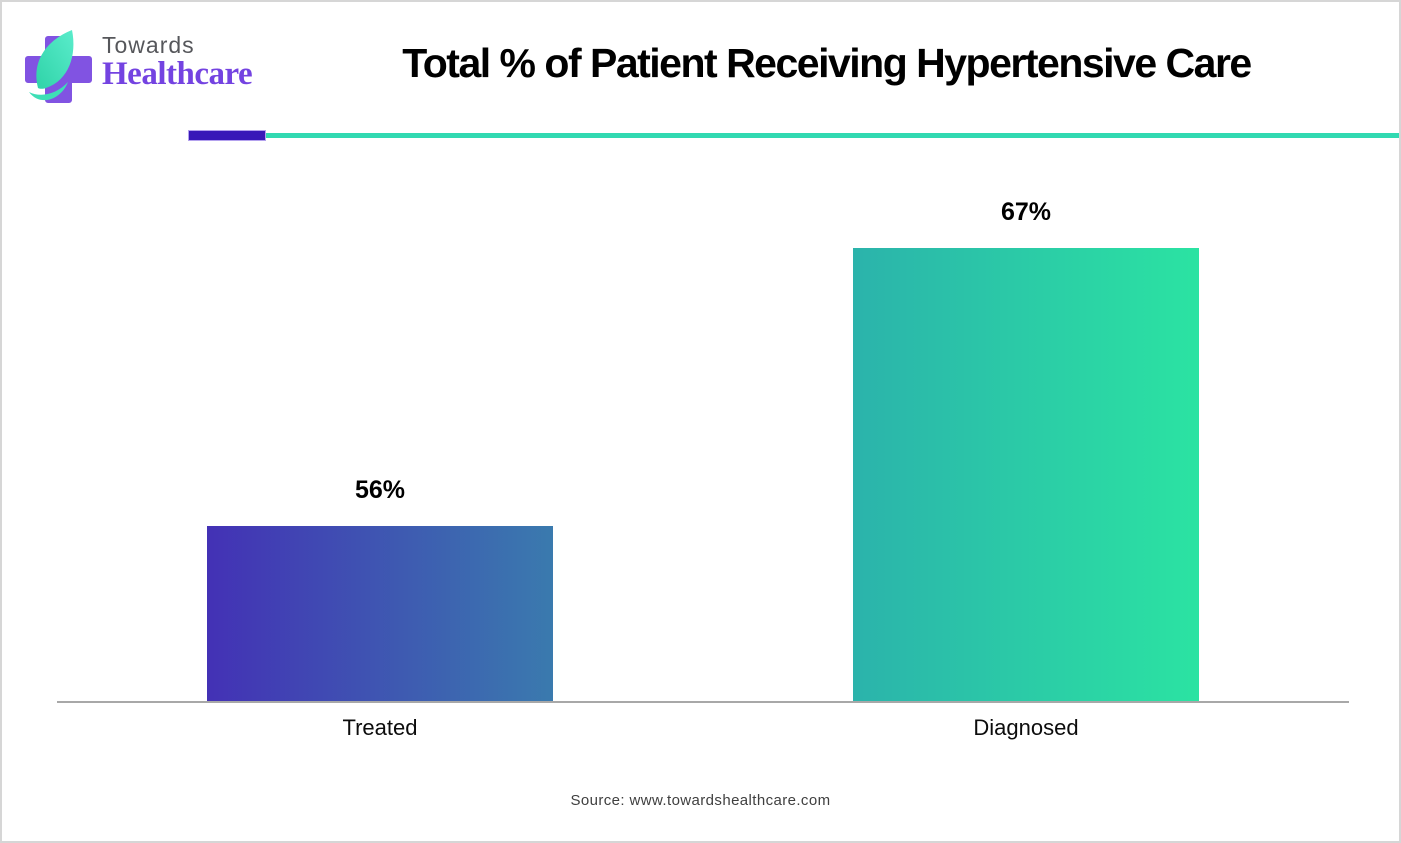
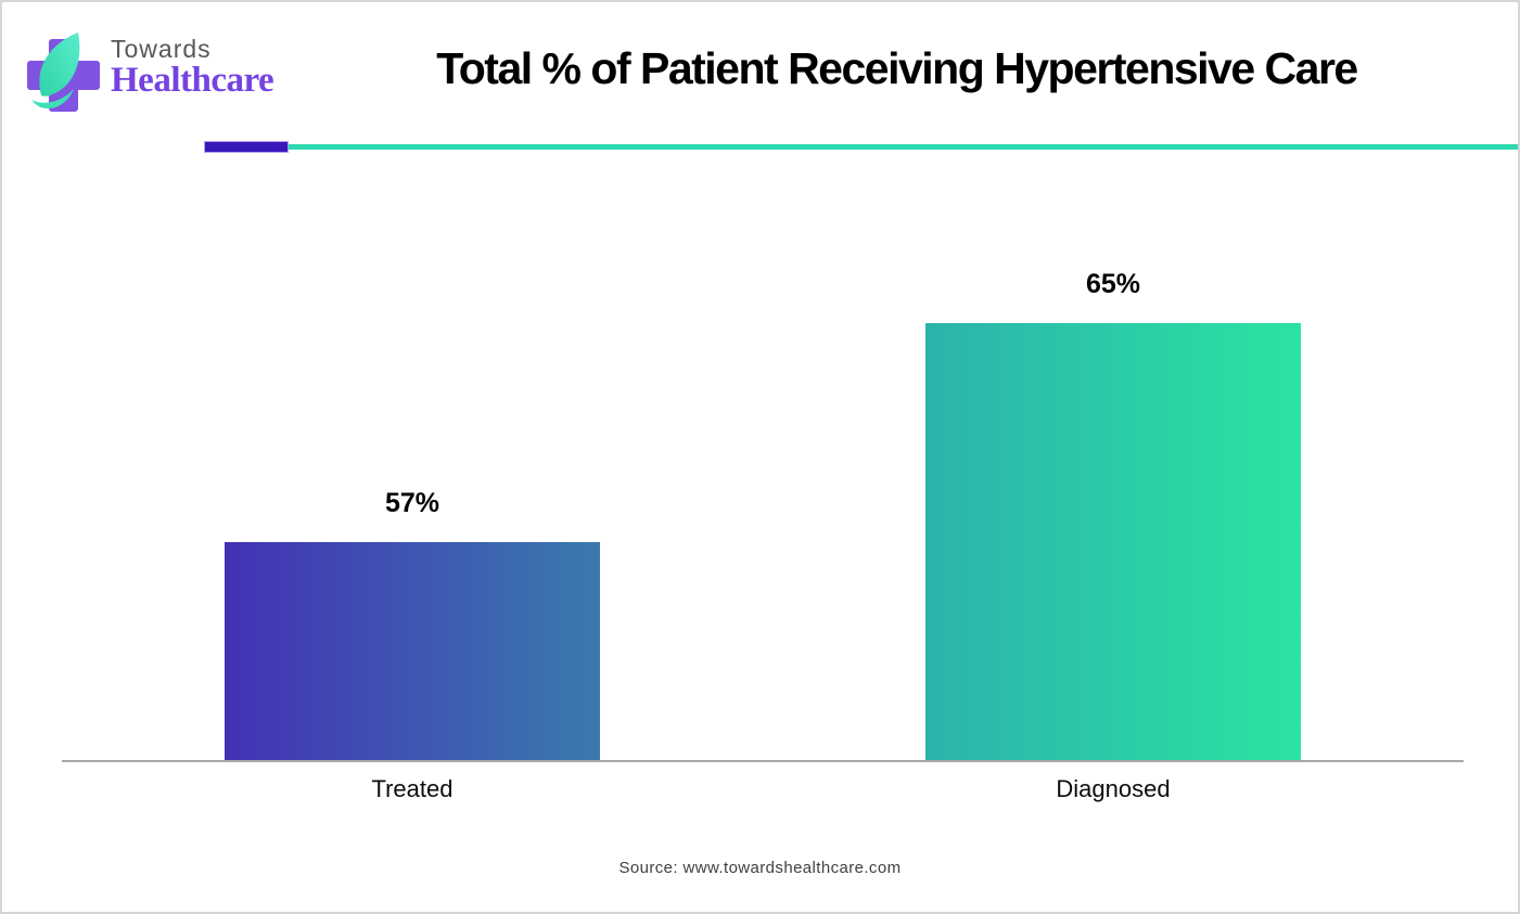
Treated: 56% -> 57%
Diagnosed: 67% -> 65%
